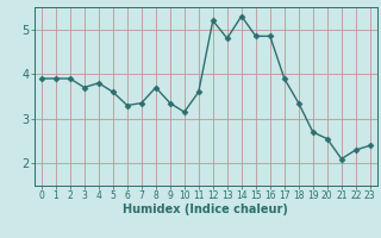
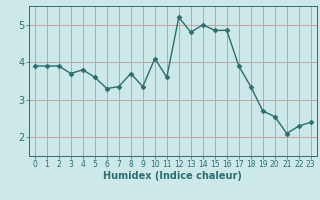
10: 3.15 -> 4.10
14: 5.30 -> 5.00
